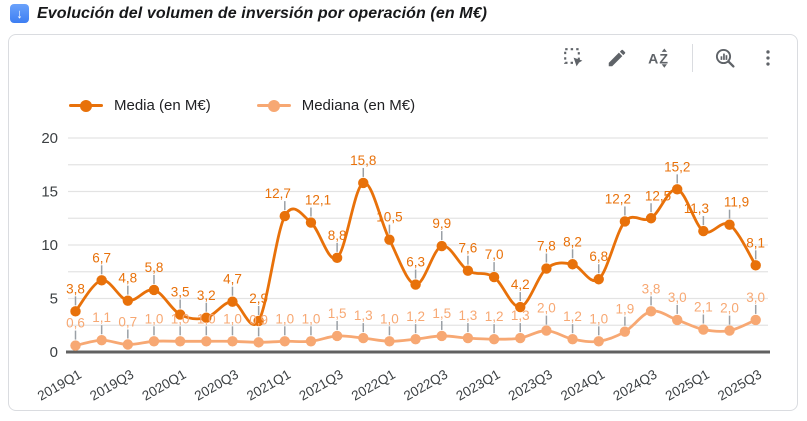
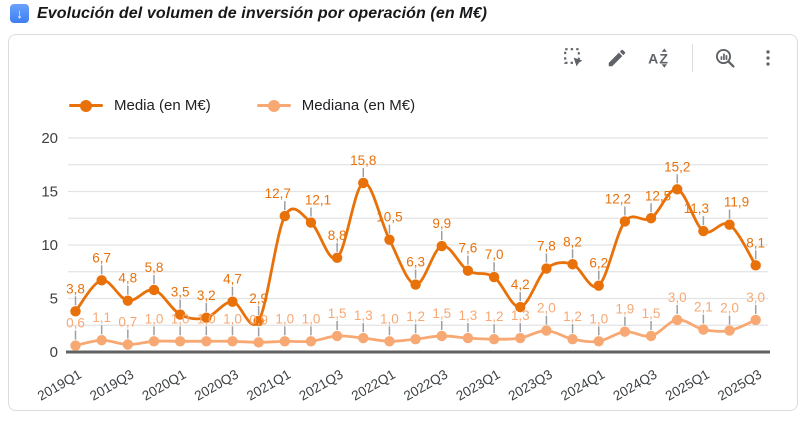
Media (en M€)/2024Q1: 6,8 -> 6,2
Mediana (en M€)/2024Q3: 3,8 -> 1,5
